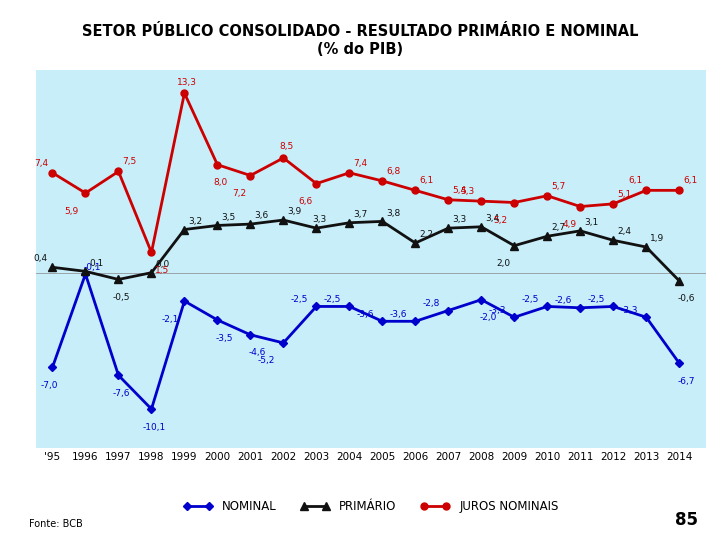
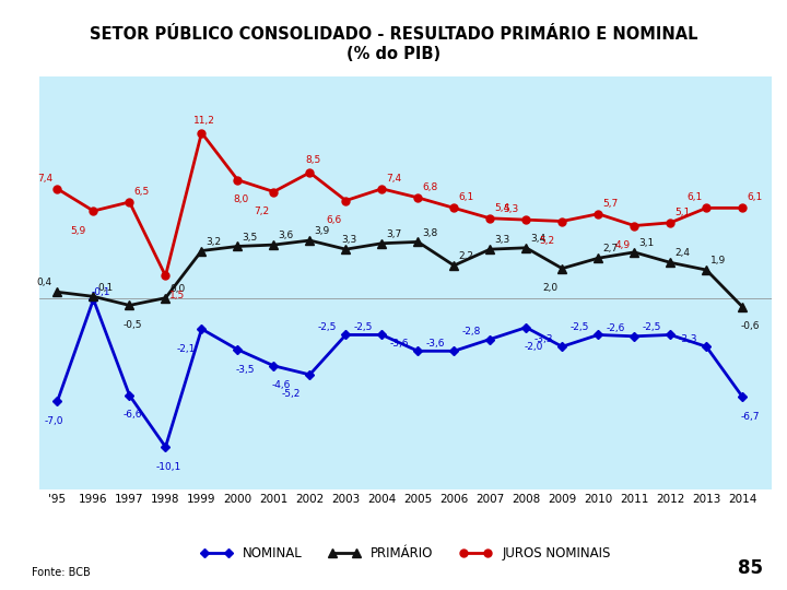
NOMINAL/1997: -7,6 -> -6,6
JUROS NOMINAIS/1997: 7,5 -> 6,5
JUROS NOMINAIS/1999: 13,3 -> 11,2
